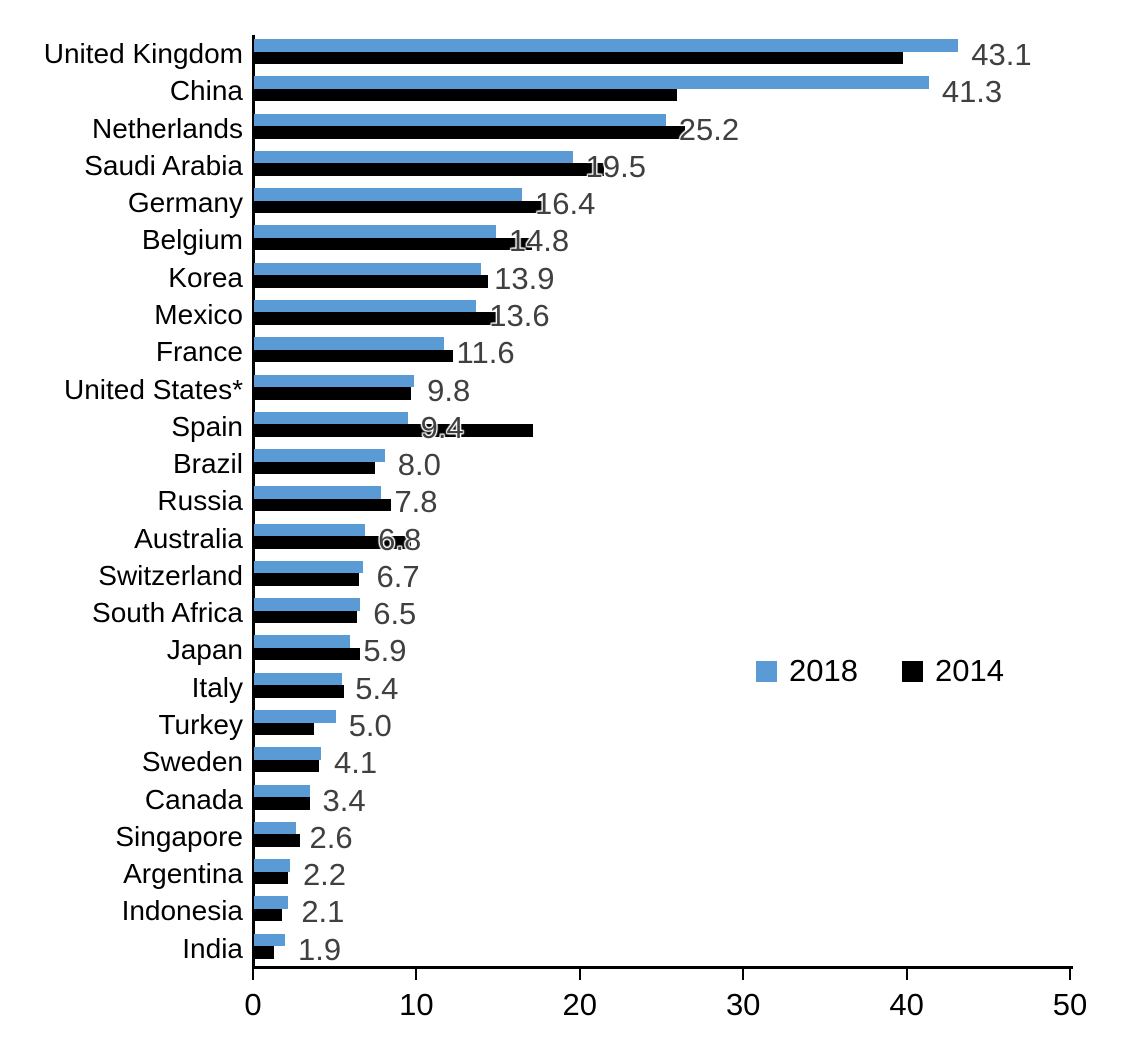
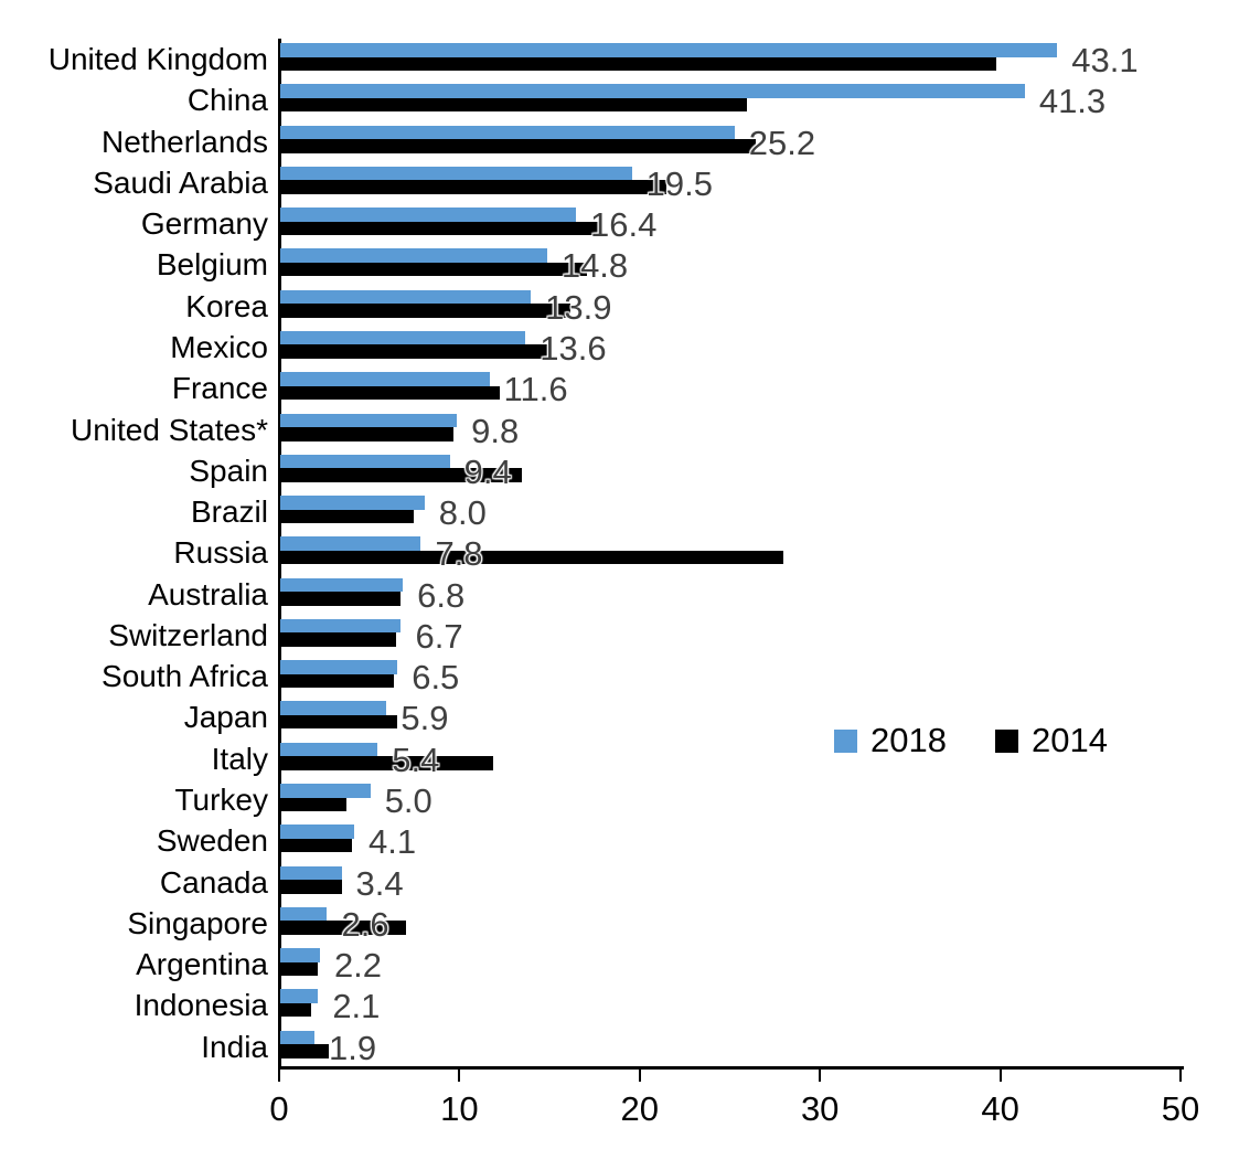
2014/Korea: 14.3 -> 16.1
2014/Spain: 17.1 -> 13.4
2014/Russia: 8.4 -> 27.9
2014/Australia: 9.6 -> 6.7
2014/Italy: 5.5 -> 11.8
2014/Singapore: 2.8 -> 7.0
2014/India: 1.2 -> 2.7
